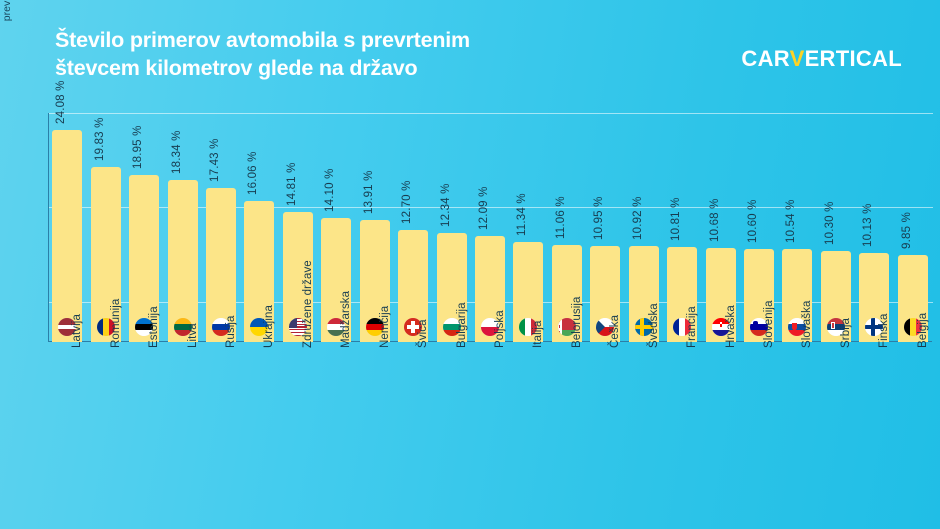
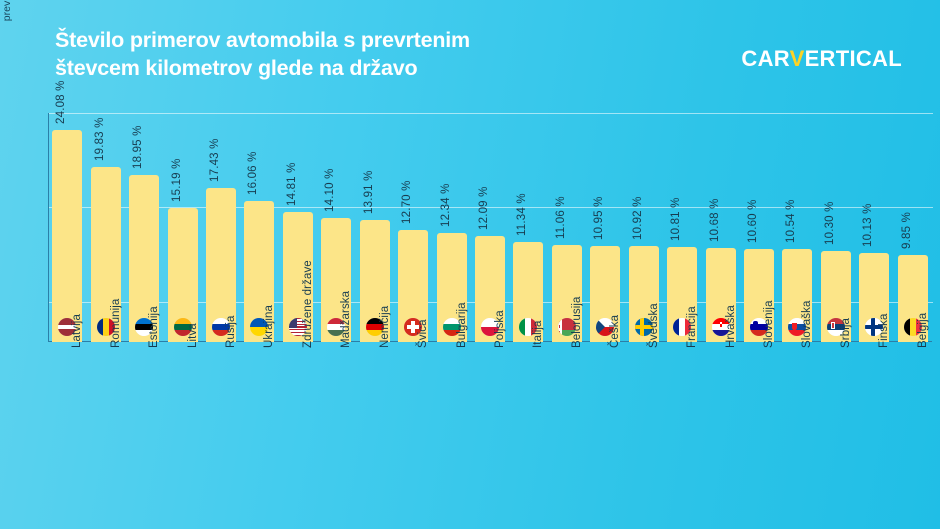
Litva: 18.34 -> 15.19
